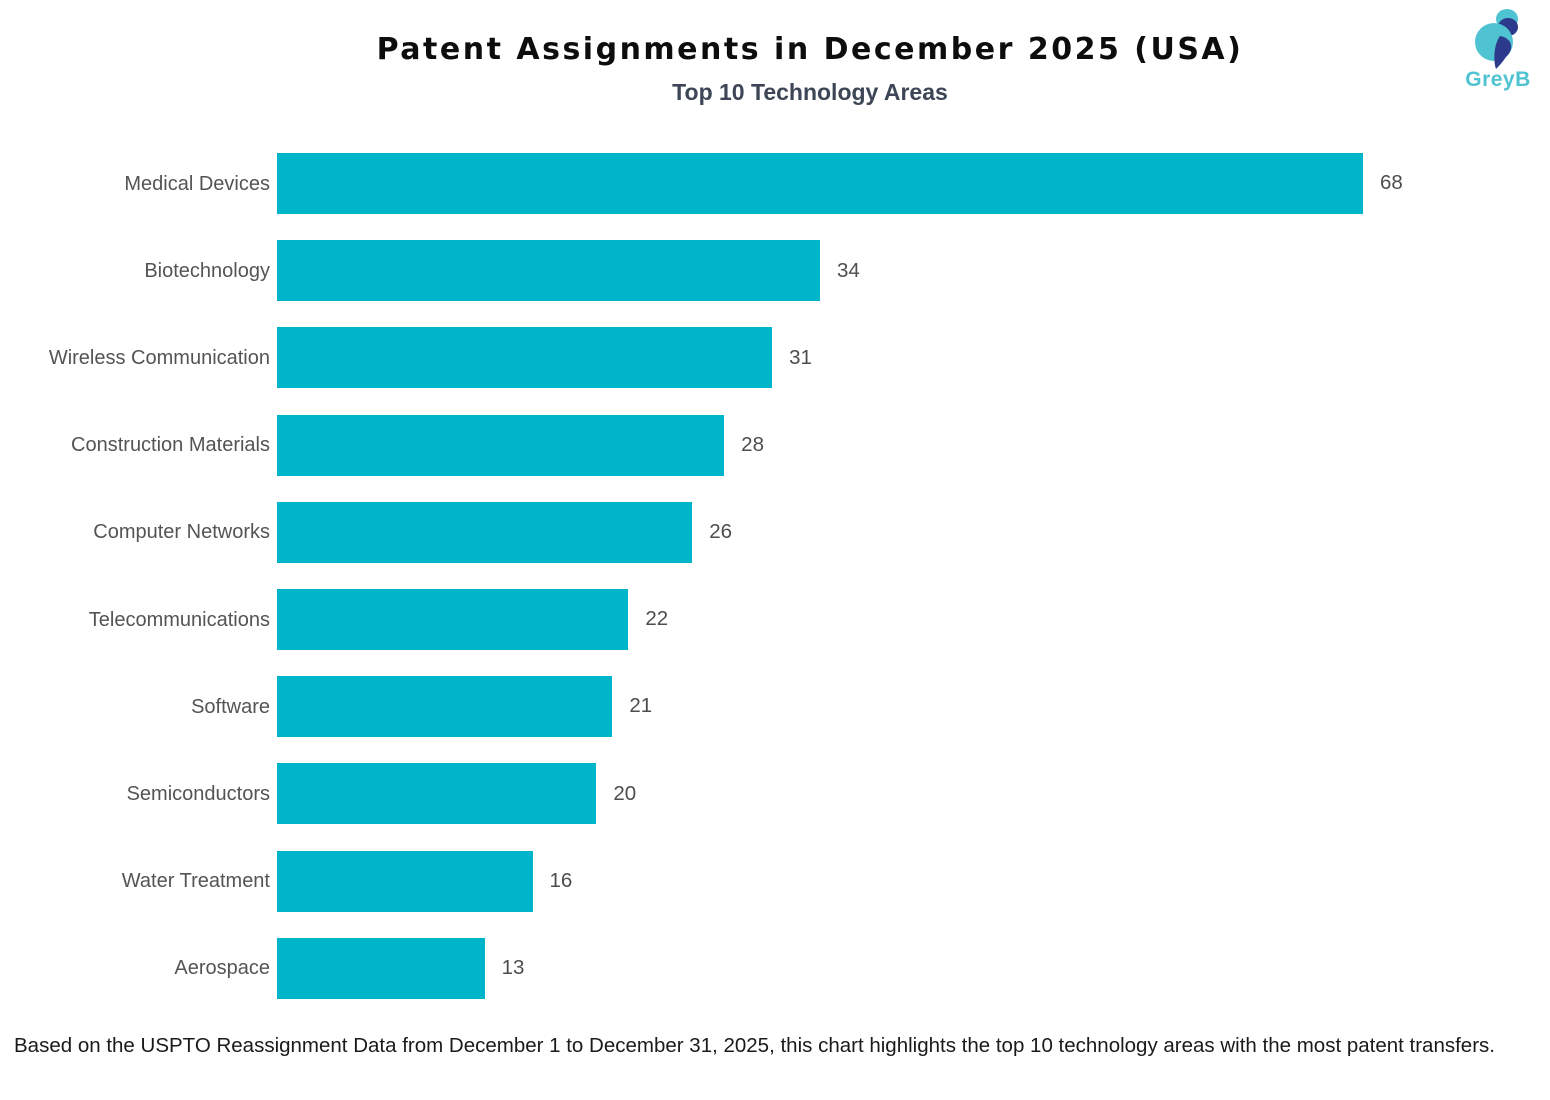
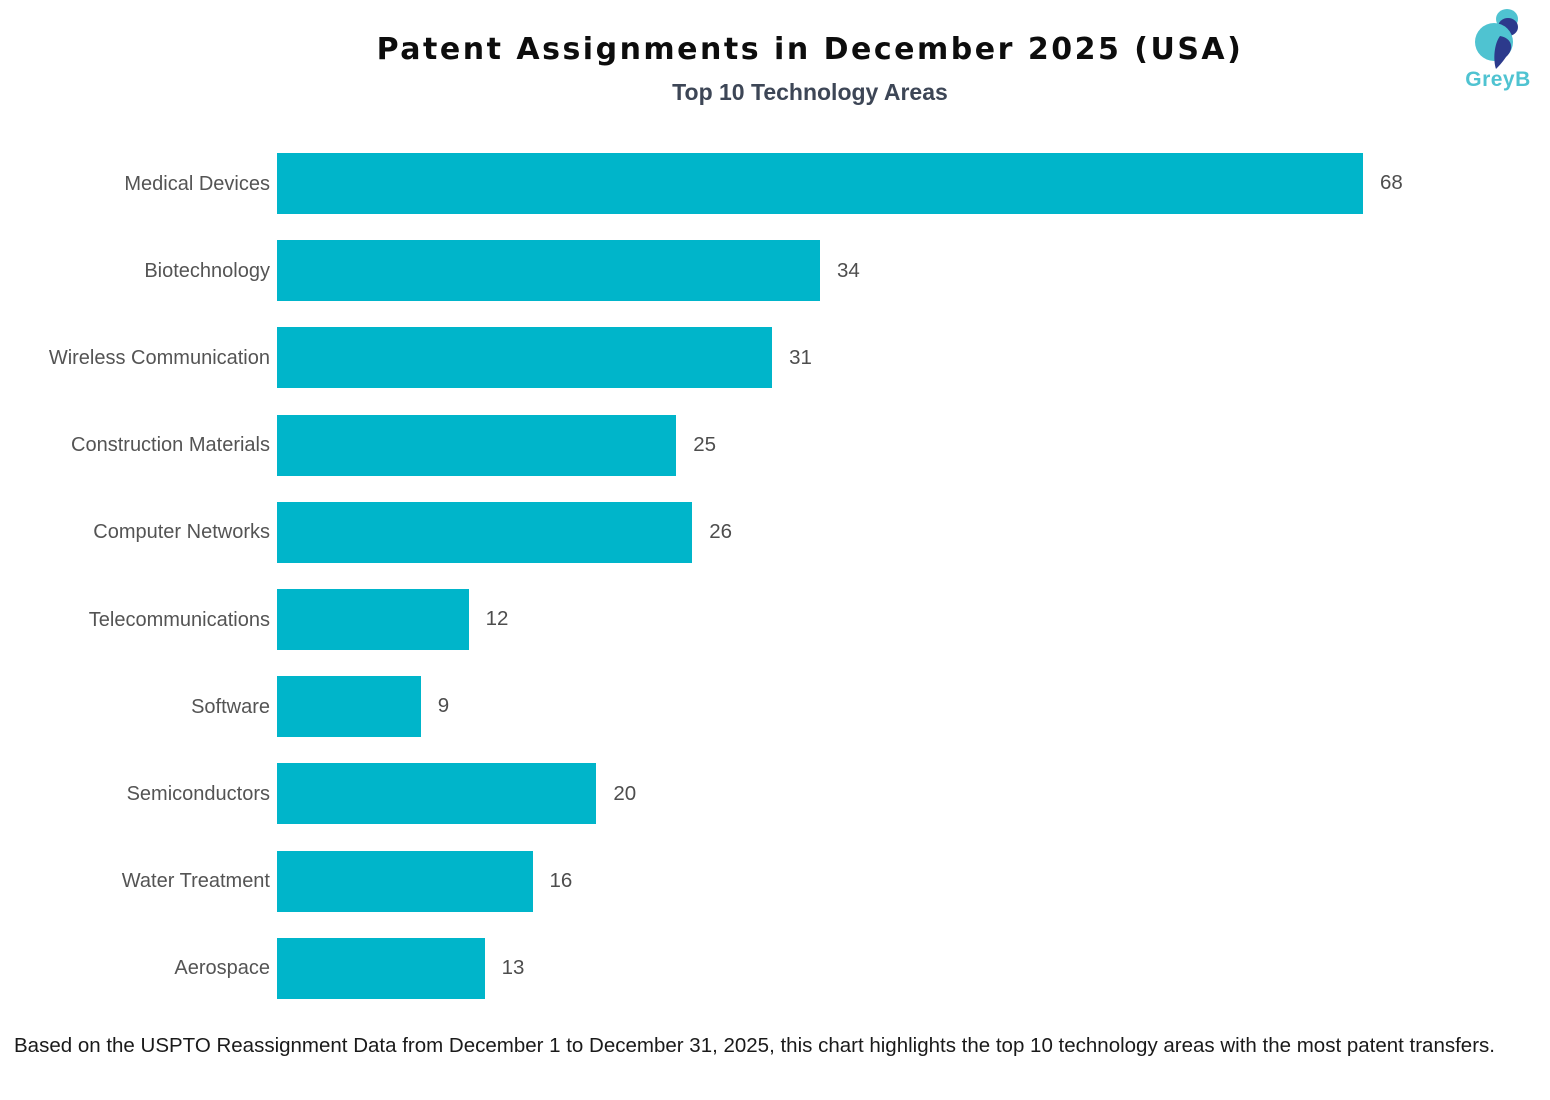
Construction Materials: 28 -> 25
Telecommunications: 22 -> 12
Software: 21 -> 9
